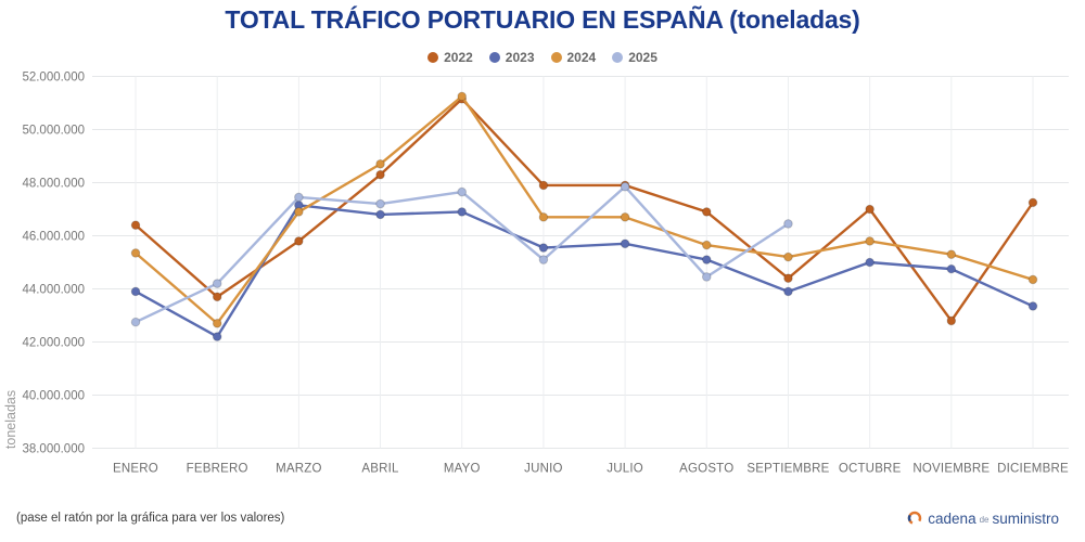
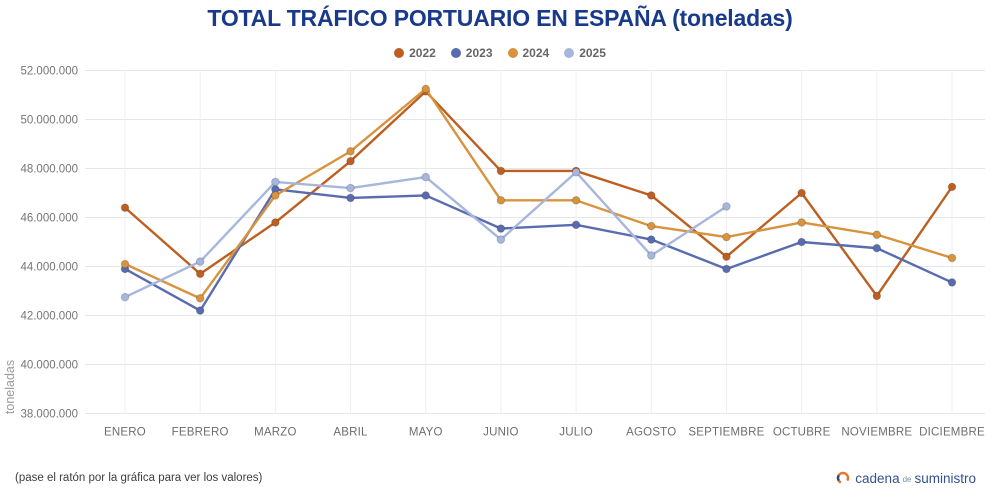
2024/ENERO: 45400000 -> 44100000
